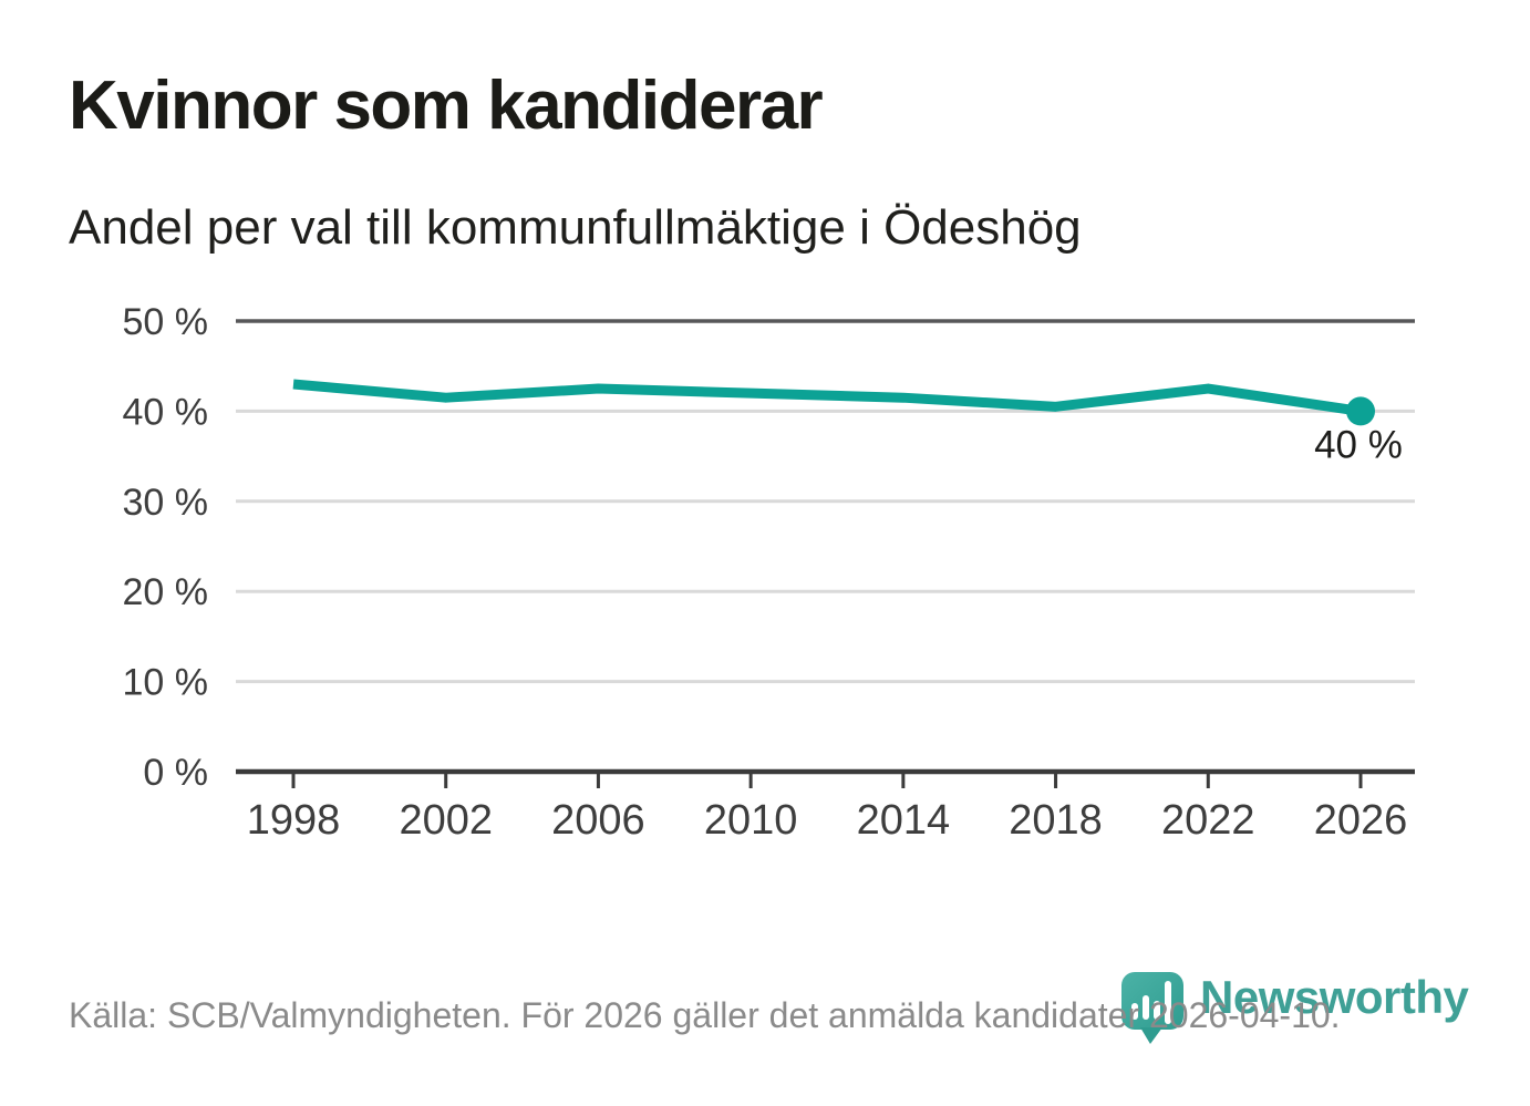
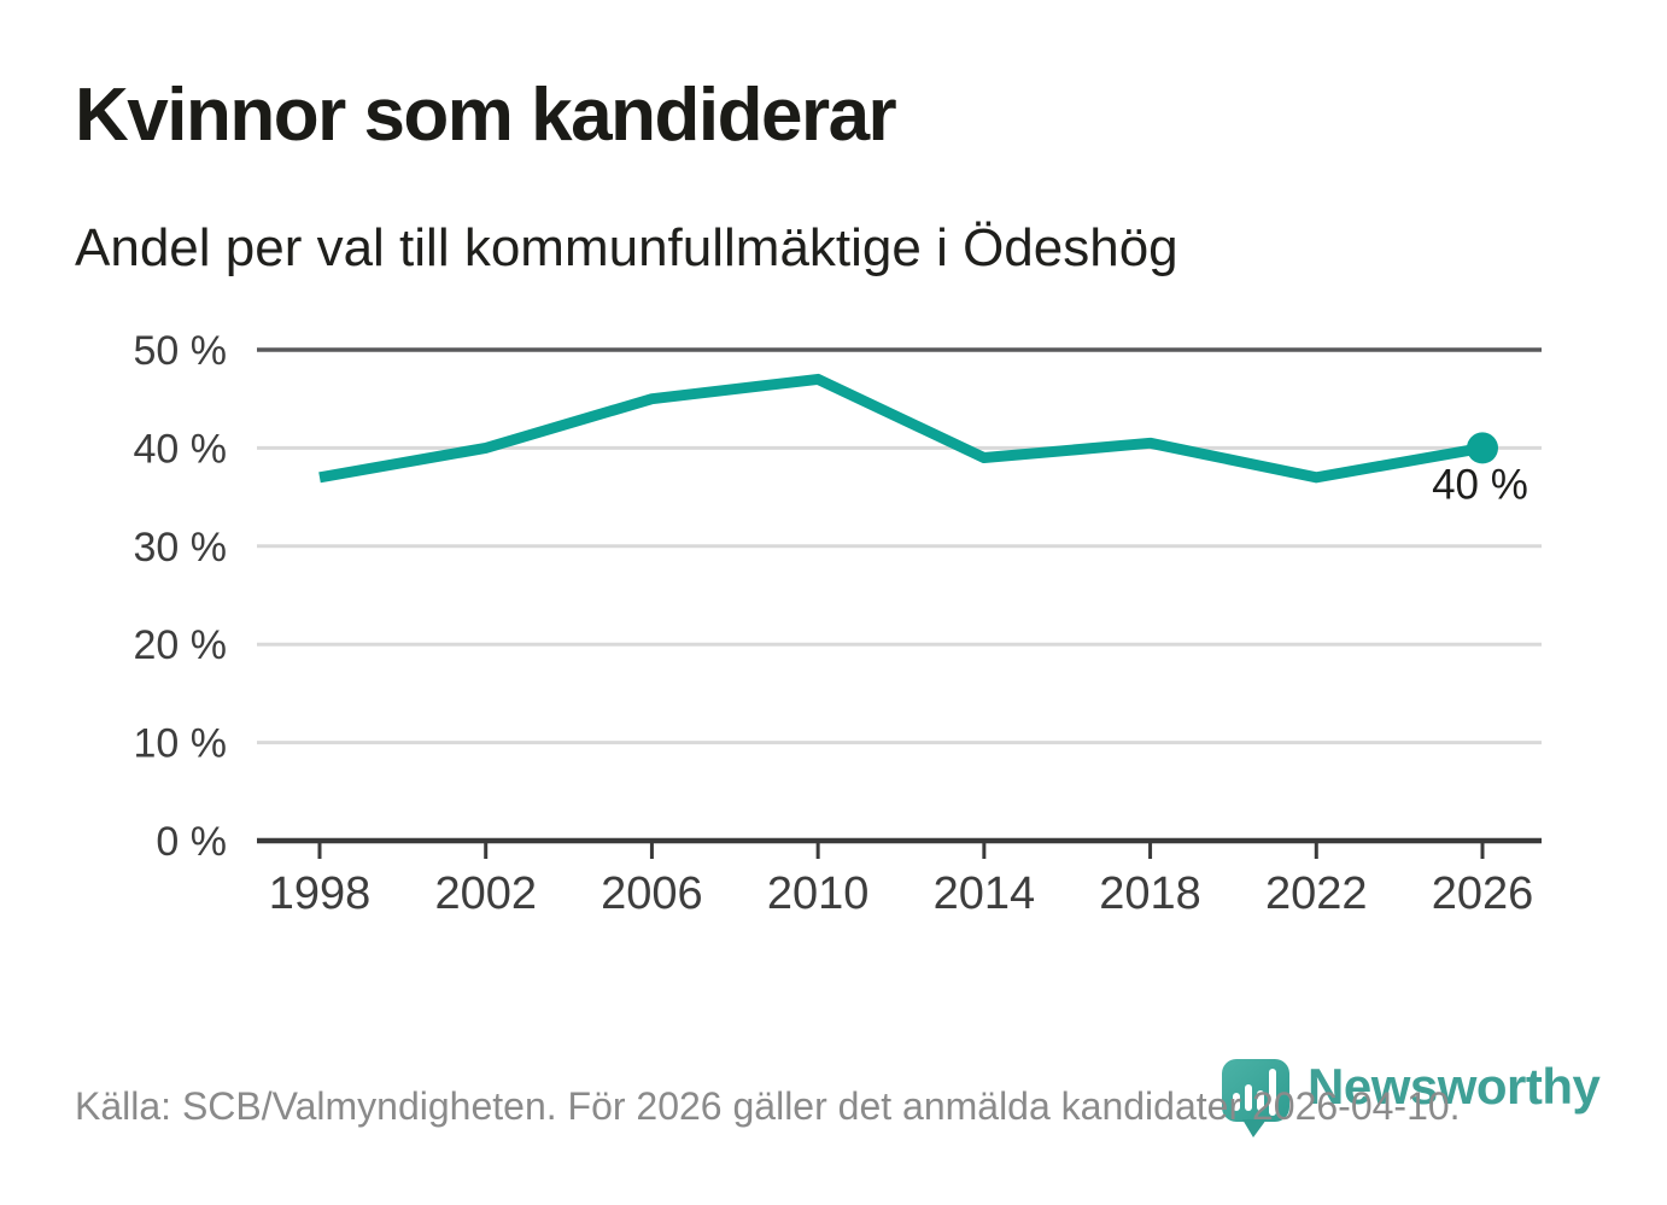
1998: 43% -> 37%
2002: 42% -> 40%
2006: 42% -> 45%
2010: 42% -> 47%
2014: 42% -> 39%
2022: 42% -> 37%
